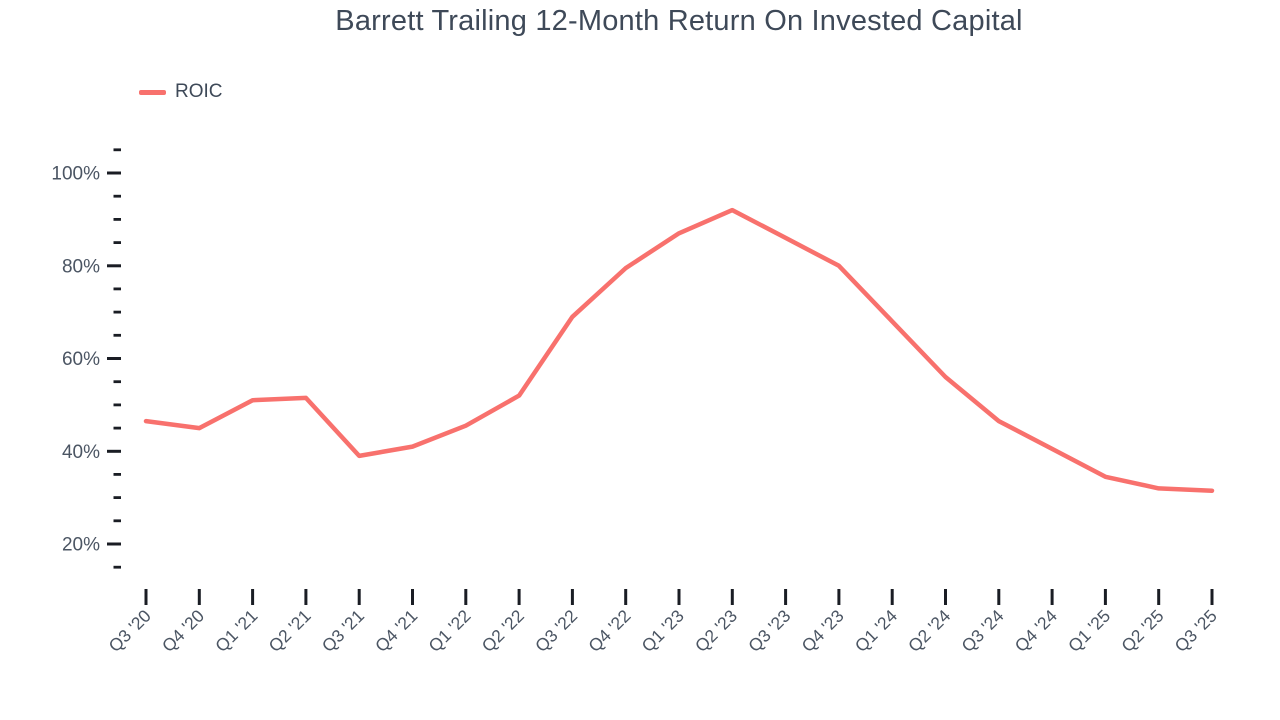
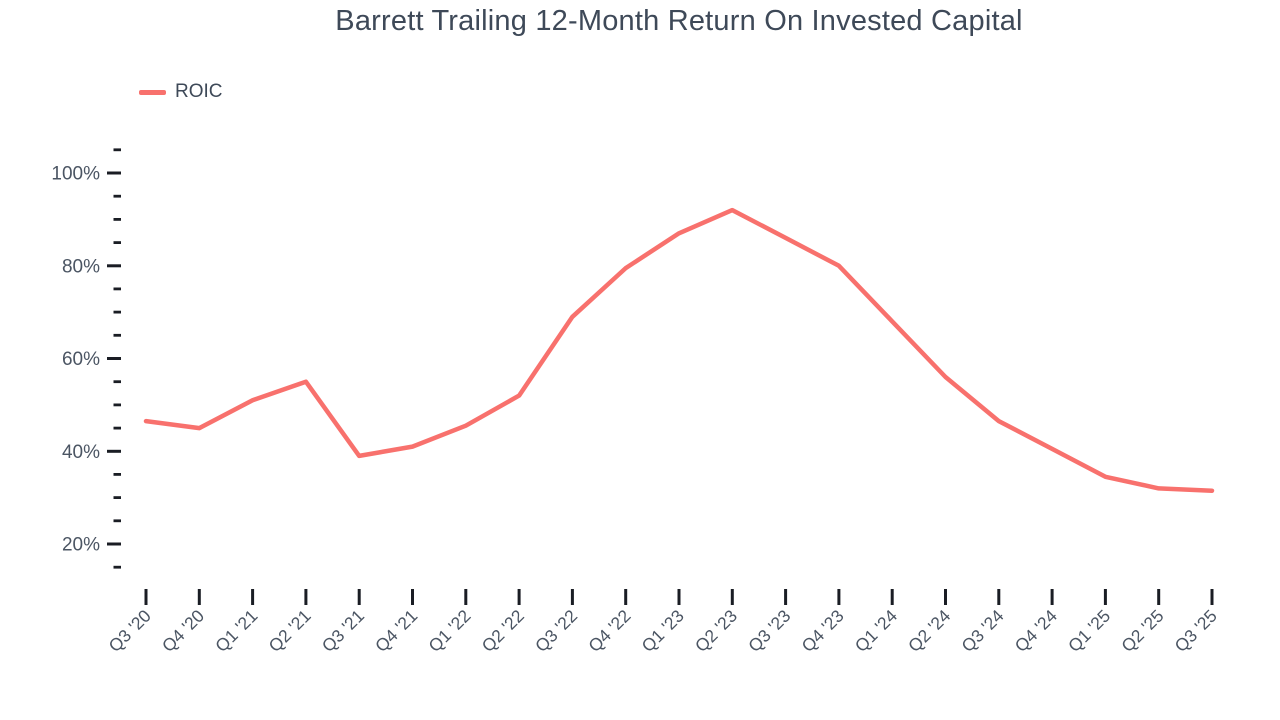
Q2 '21: 52% -> 55%
